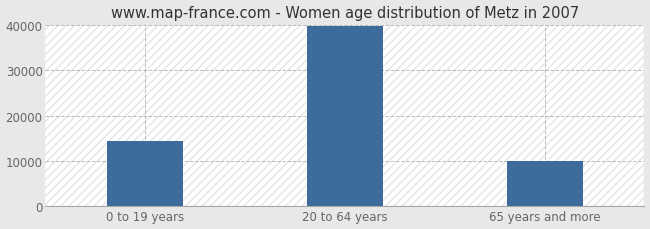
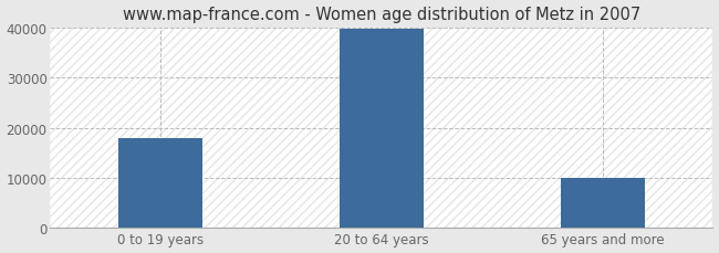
0 to 19 years: 14500 -> 18000
